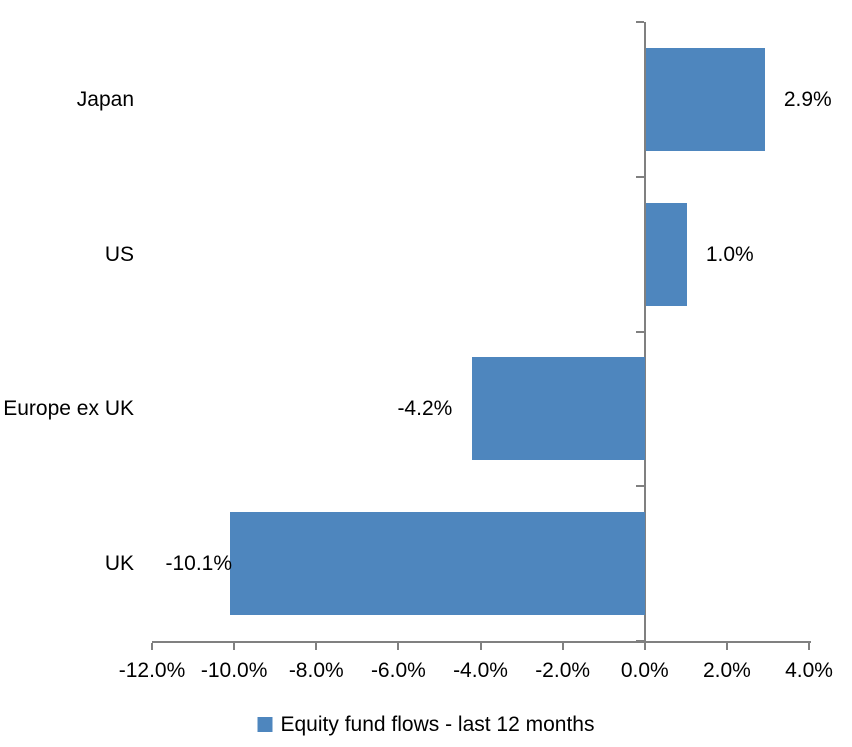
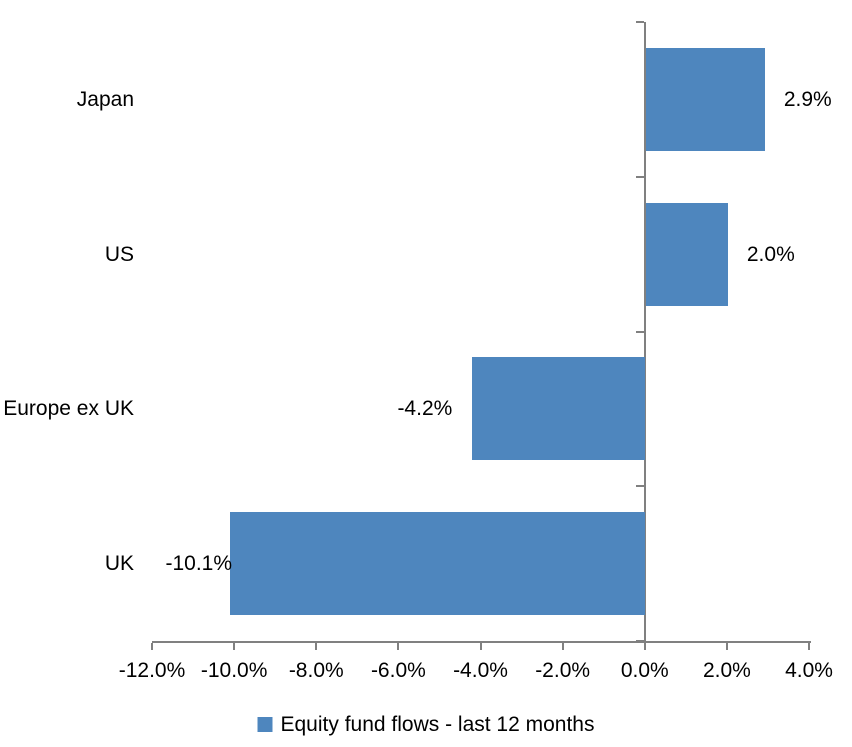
US: 1.0% -> 2.0%
